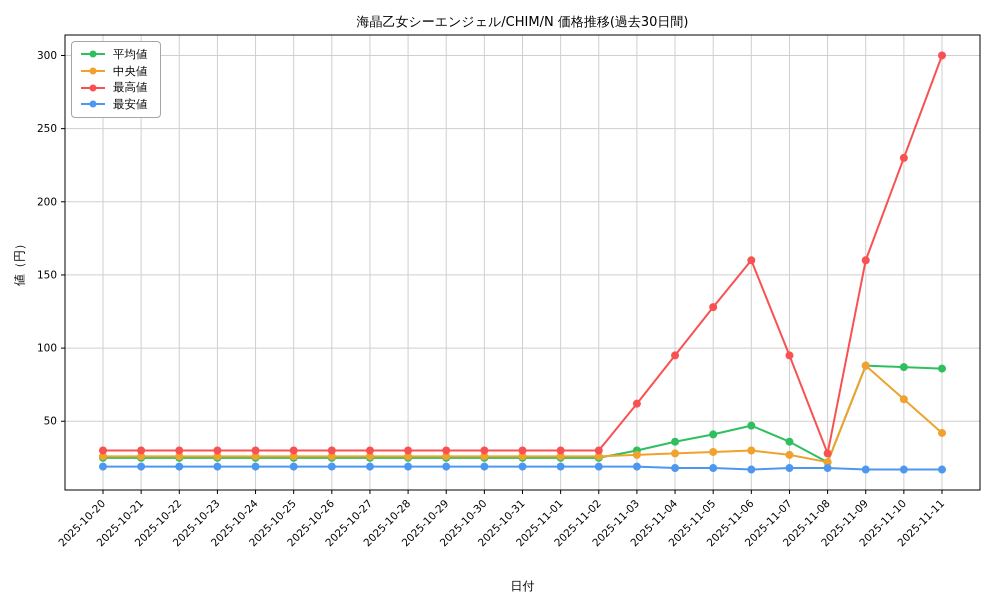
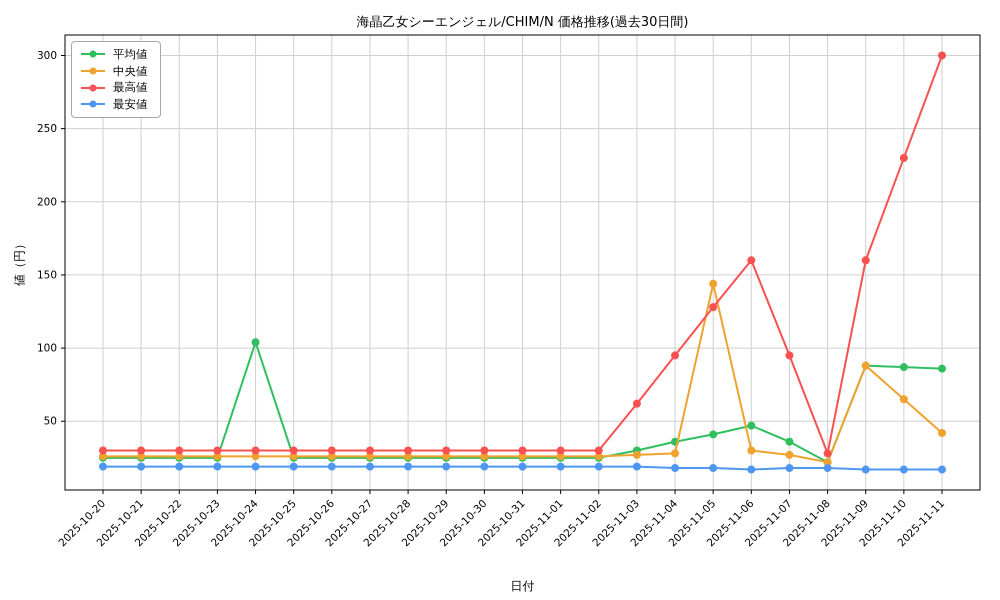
平均値/2025-10-24: 25 -> 104
中央値/2025-11-05: 29 -> 144
